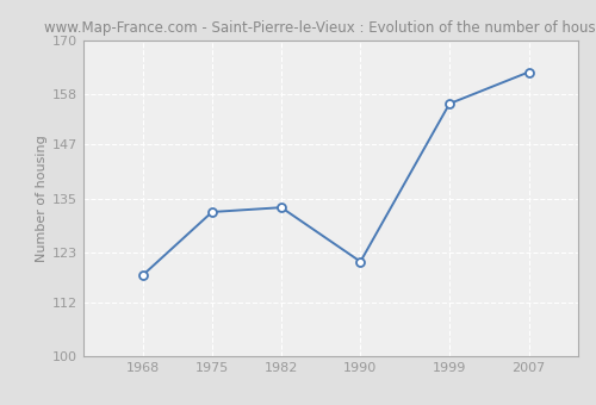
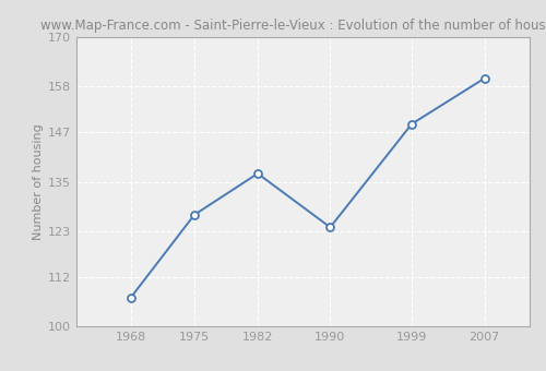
1968: 118 -> 107
1975: 132 -> 127
1982: 133 -> 137
1990: 121 -> 124
1999: 156 -> 149
2007: 163 -> 160
